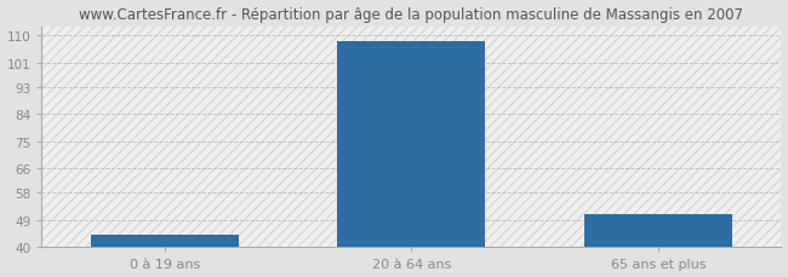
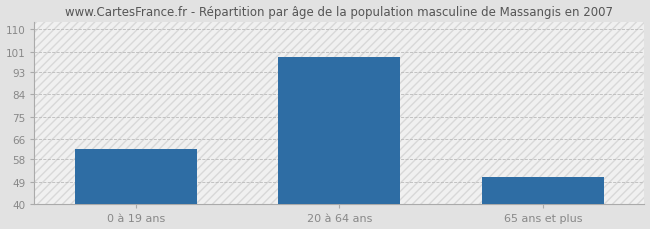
0 à 19 ans: 44 -> 62
20 à 64 ans: 108 -> 99
